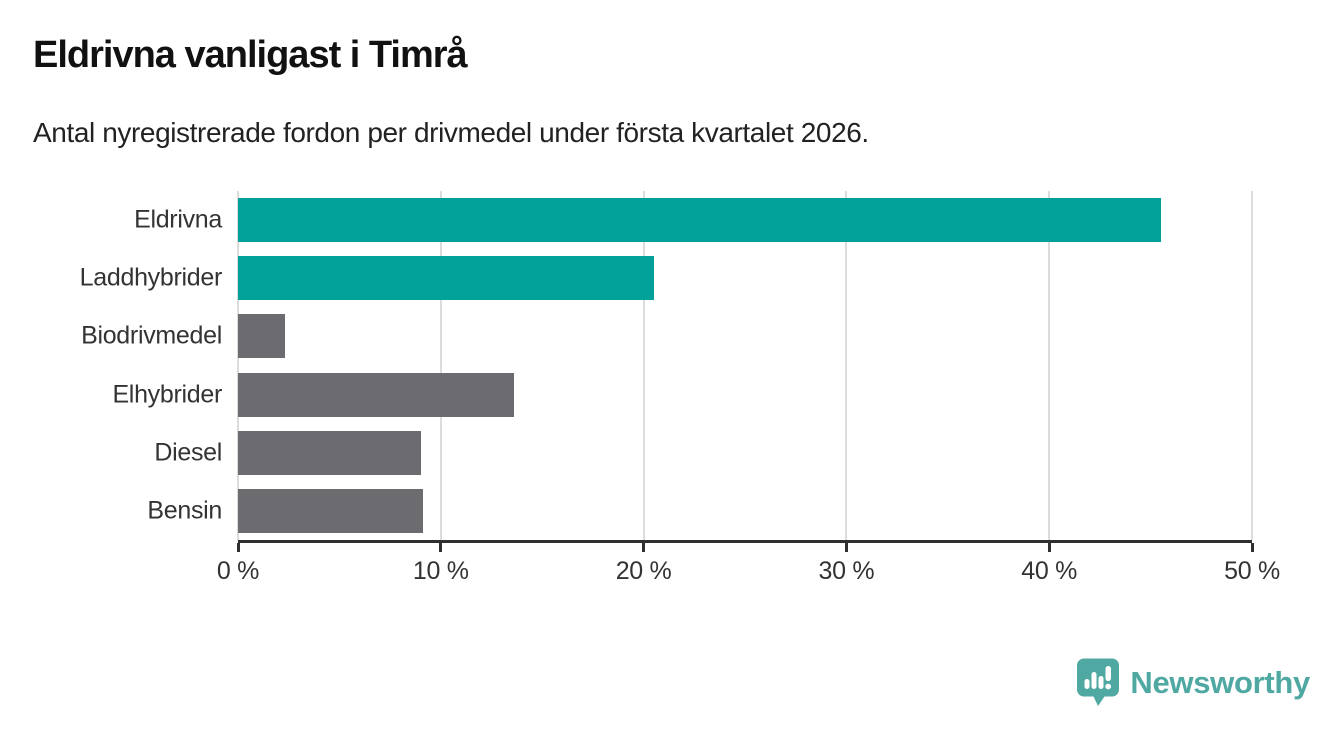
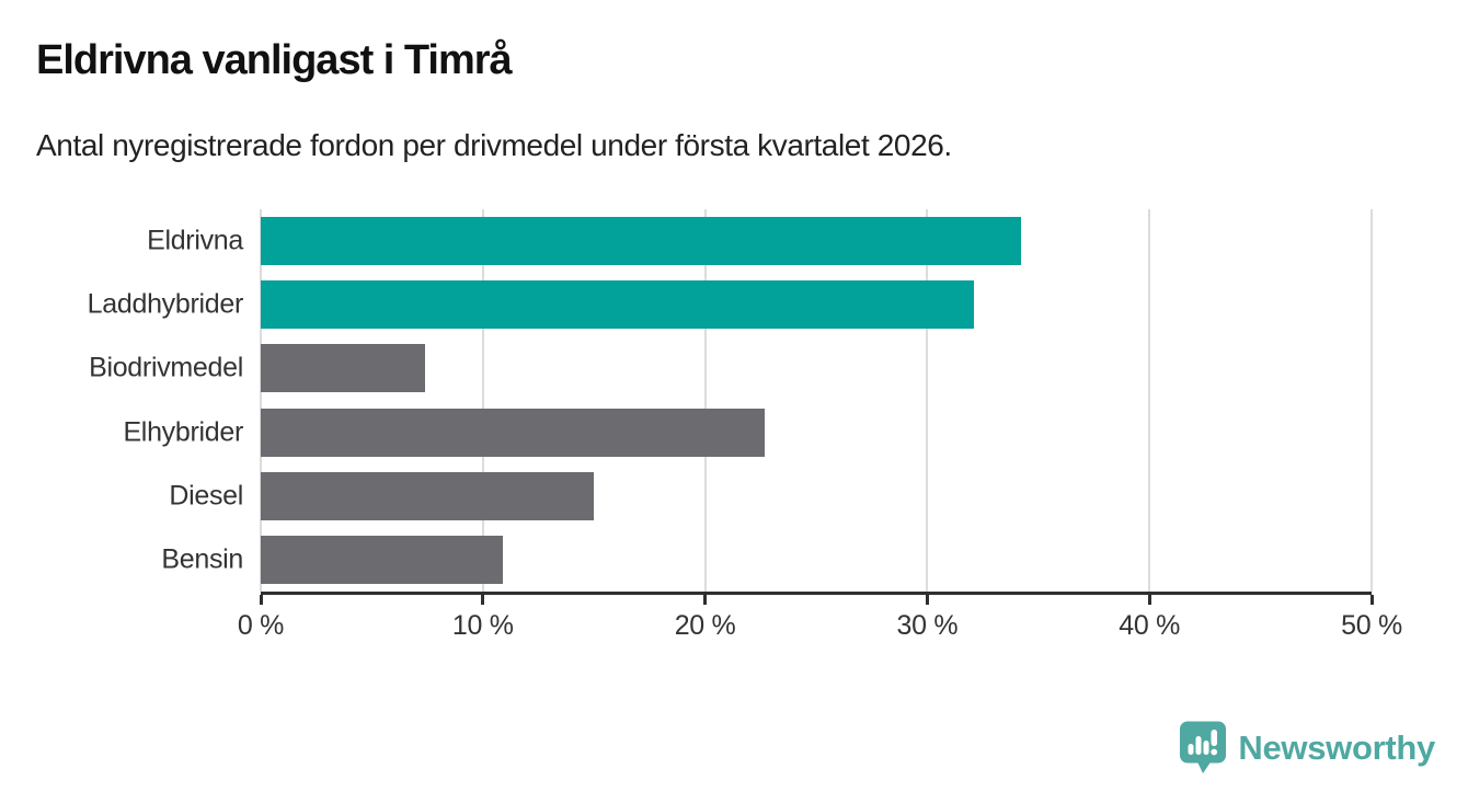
Eldrivna: 45.5% -> 34.2%
Laddhybrider: 20.5% -> 32.1%
Biodrivmedel: 2.3% -> 7.4%
Elhybrider: 13.6% -> 22.7%
Diesel: 9.0% -> 15.0%
Bensin: 9.1% -> 10.9%
